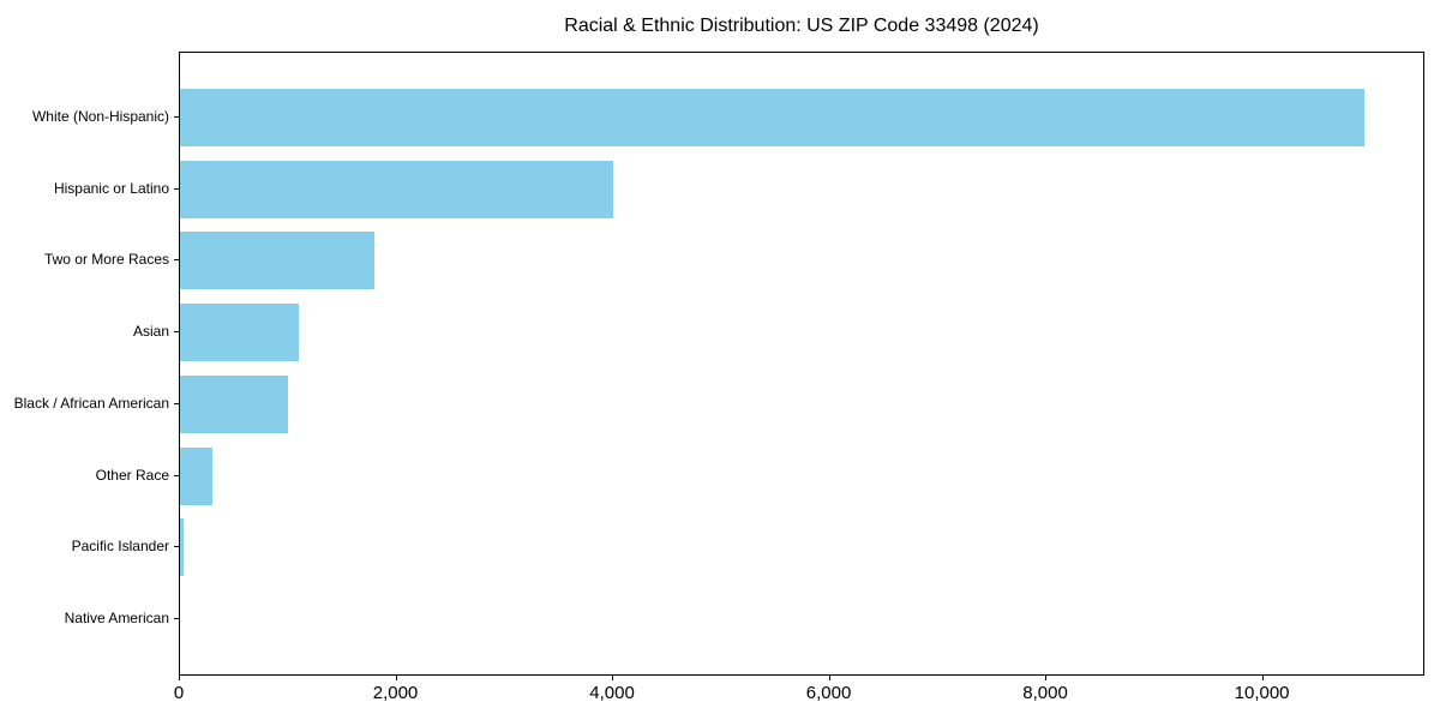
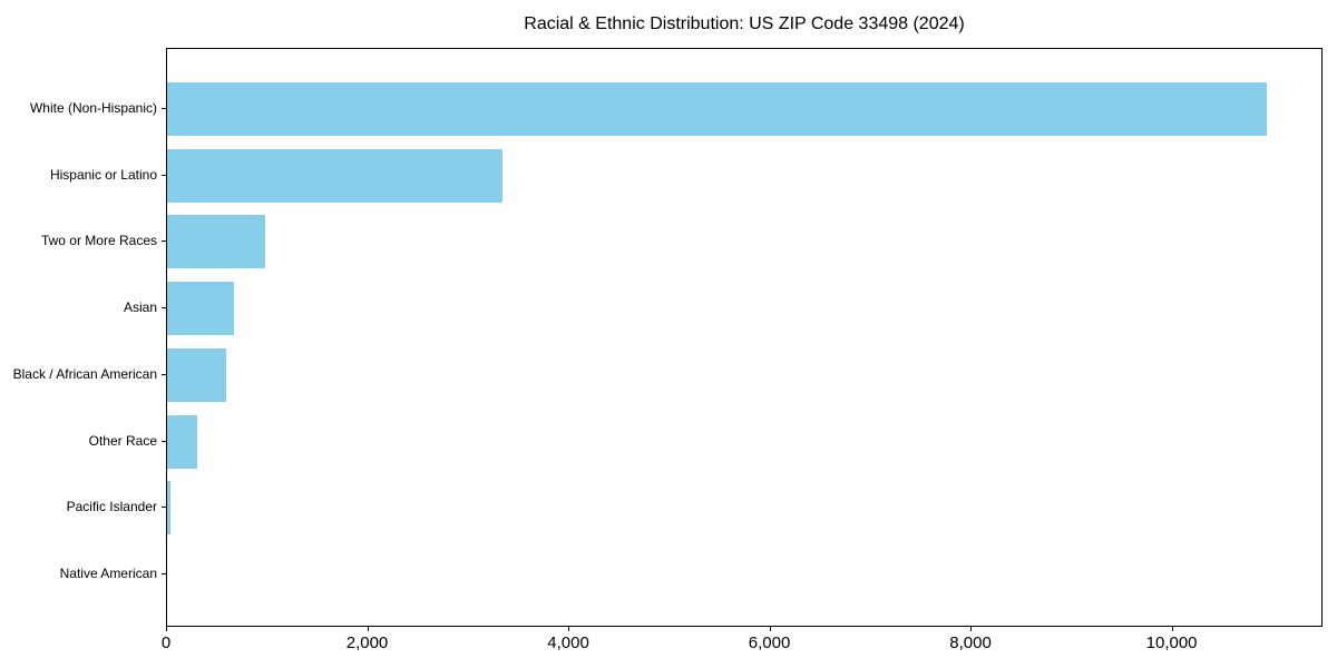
Hispanic or Latino: 4000 -> 3300
Two or More Races: 1800 -> 1000
Asian: 1100 -> 700
Black / African American: 1000 -> 600
